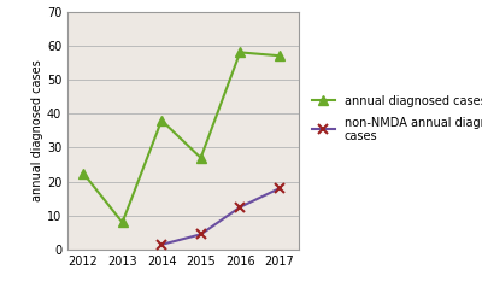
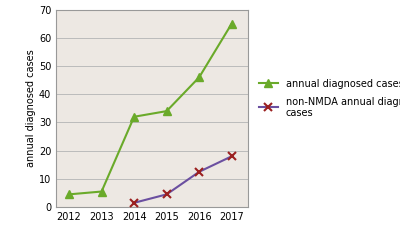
annual diagnosed cases/2012: 22.5 -> 4.5
annual diagnosed cases/2013: 8.0 -> 5.5
annual diagnosed cases/2014: 38.0 -> 32.0
annual diagnosed cases/2015: 27.0 -> 34.0
annual diagnosed cases/2016: 58.0 -> 46.0
annual diagnosed cases/2017: 57.0 -> 65.0
